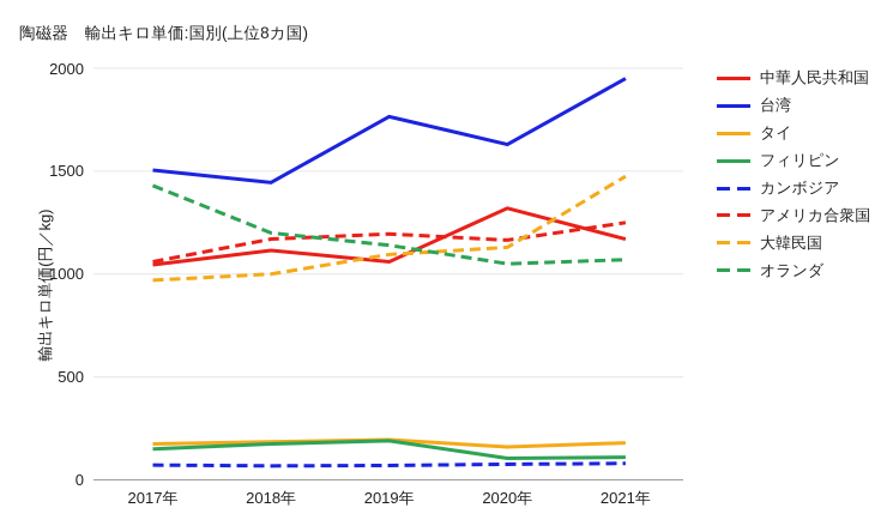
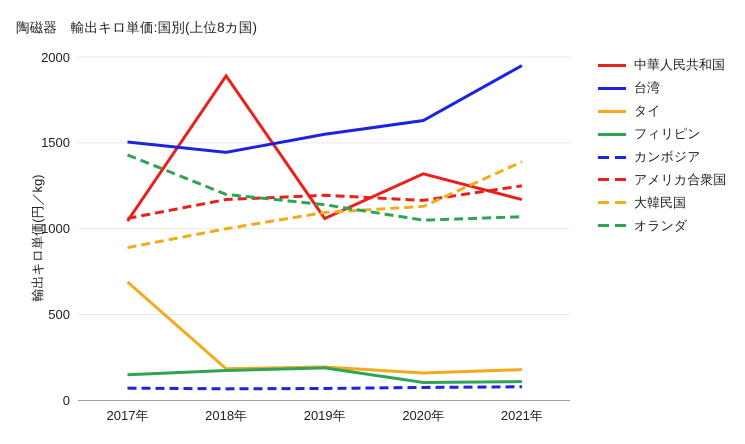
タイ/2017年: 180 -> 690
大韓民国/2017年: 970 -> 890
中華人民共和国/2018年: 1120 -> 1890
台湾/2019年: 1760 -> 1550
大韓民国/2021年: 1480 -> 1390
